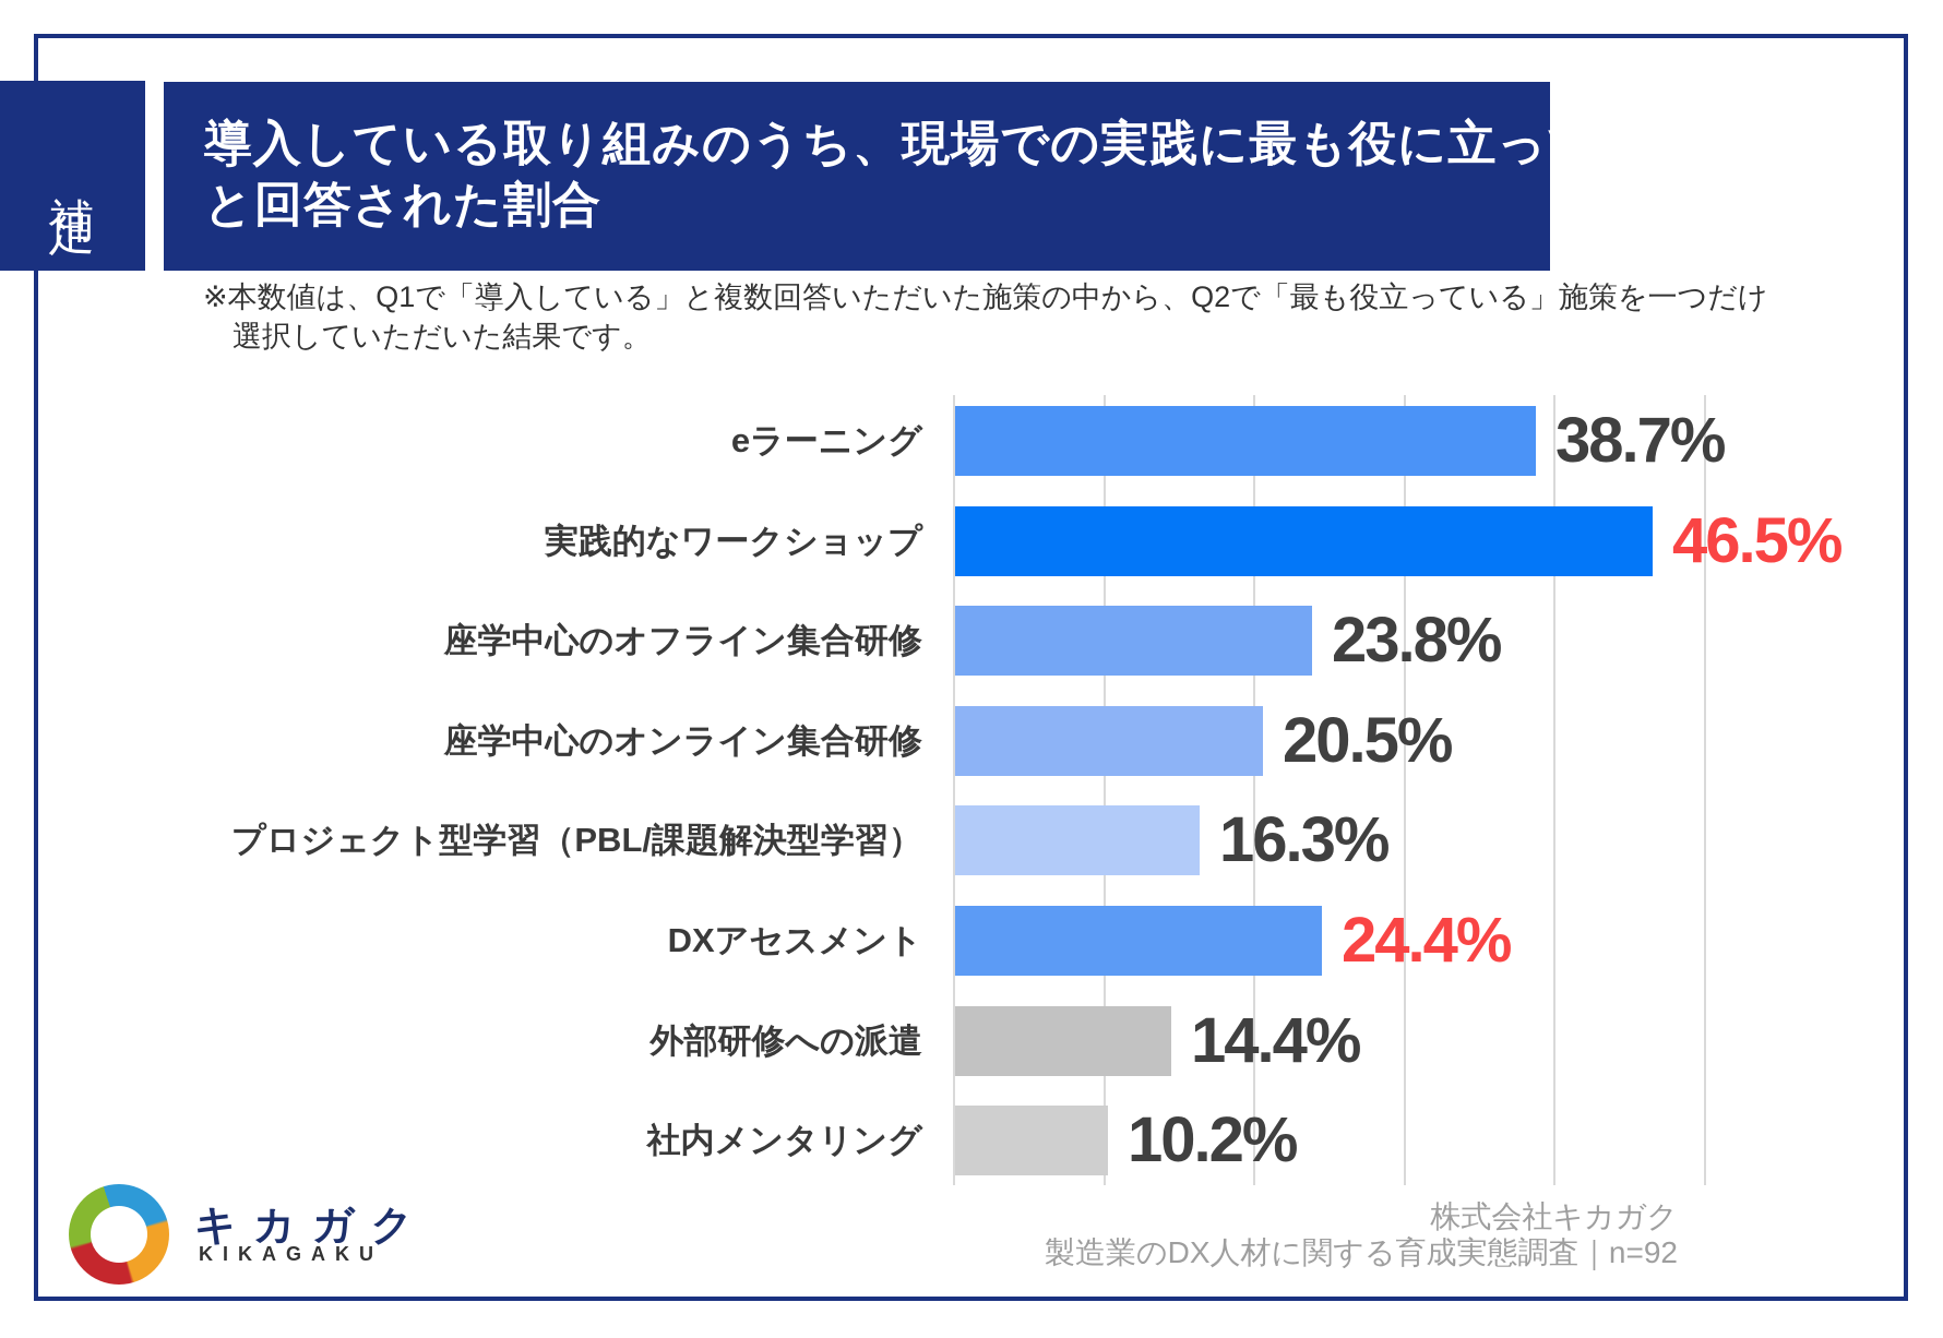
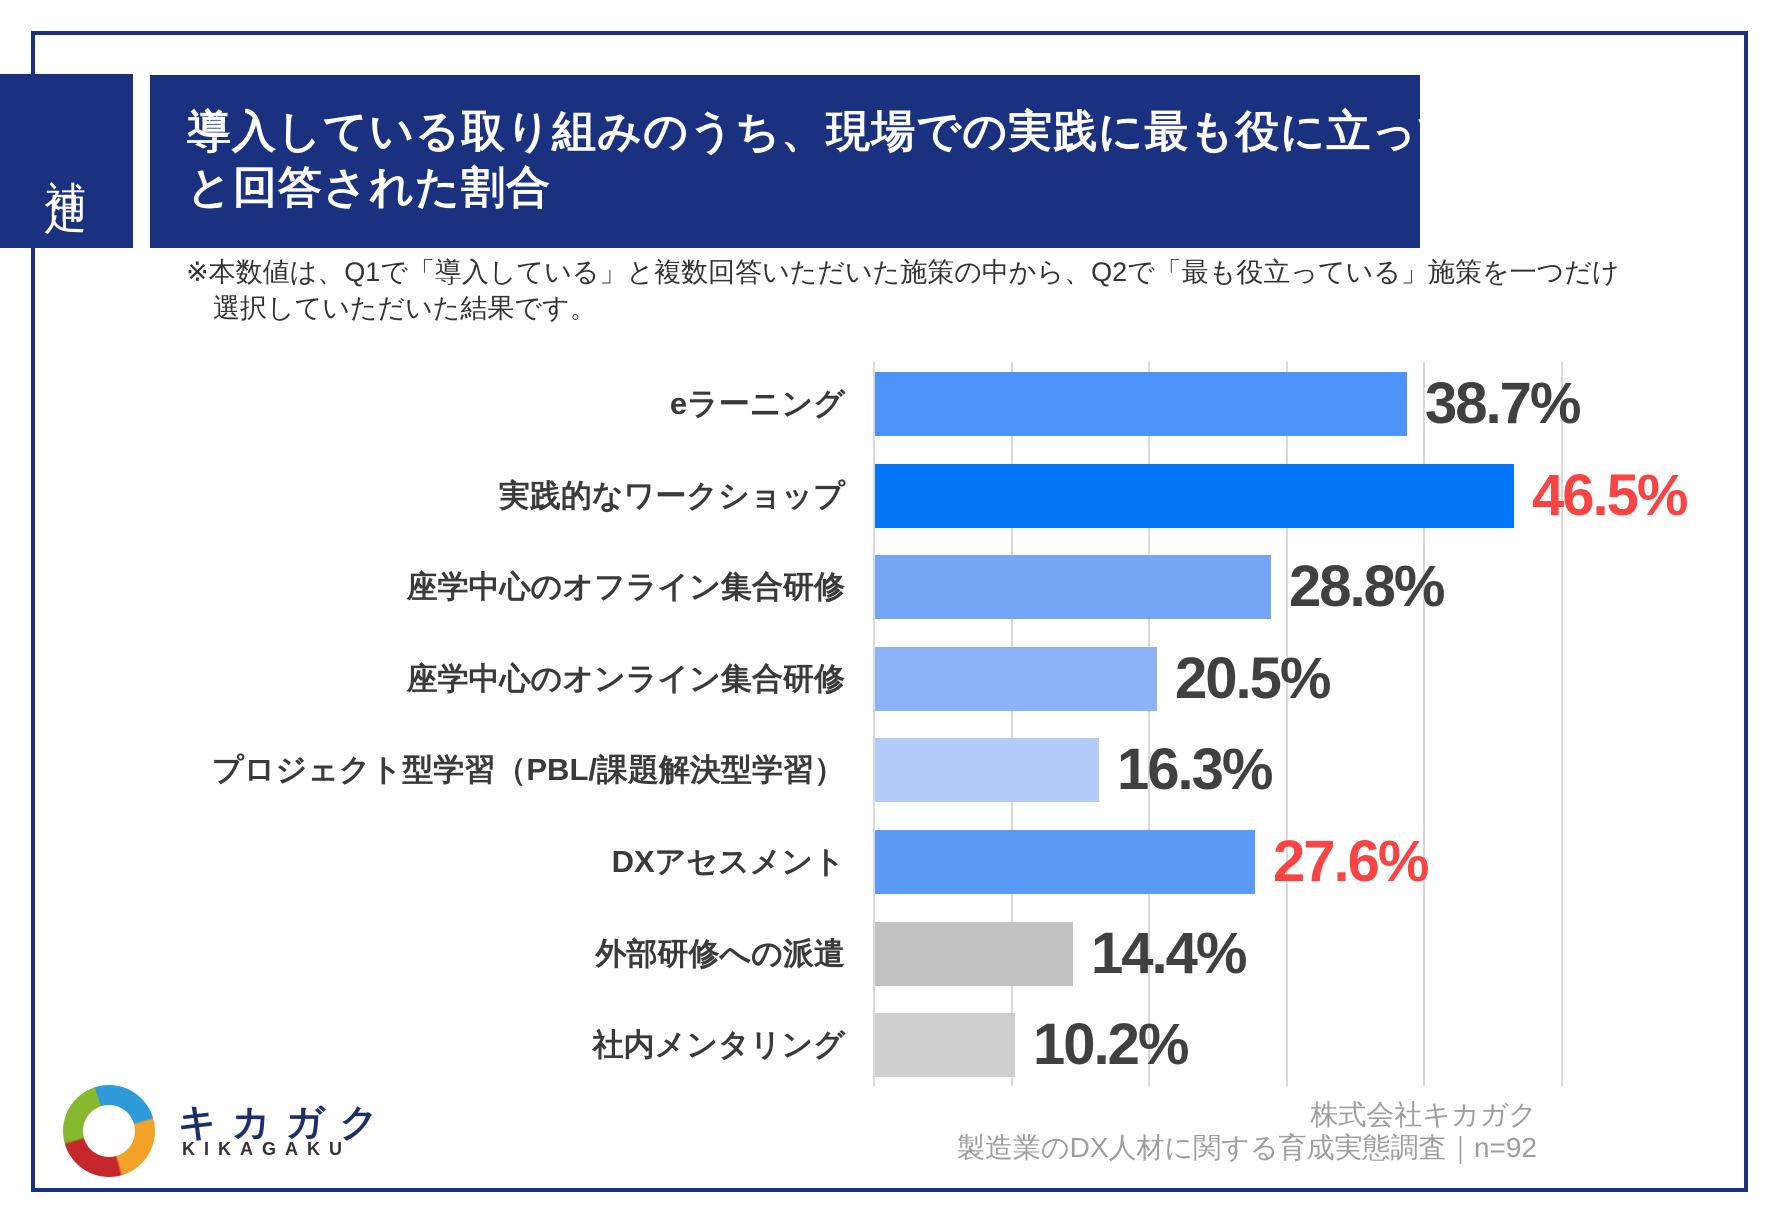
座学中心のオフライン集合研修: 23.8% -> 28.8%
DXアセスメント: 24.4% -> 27.6%
